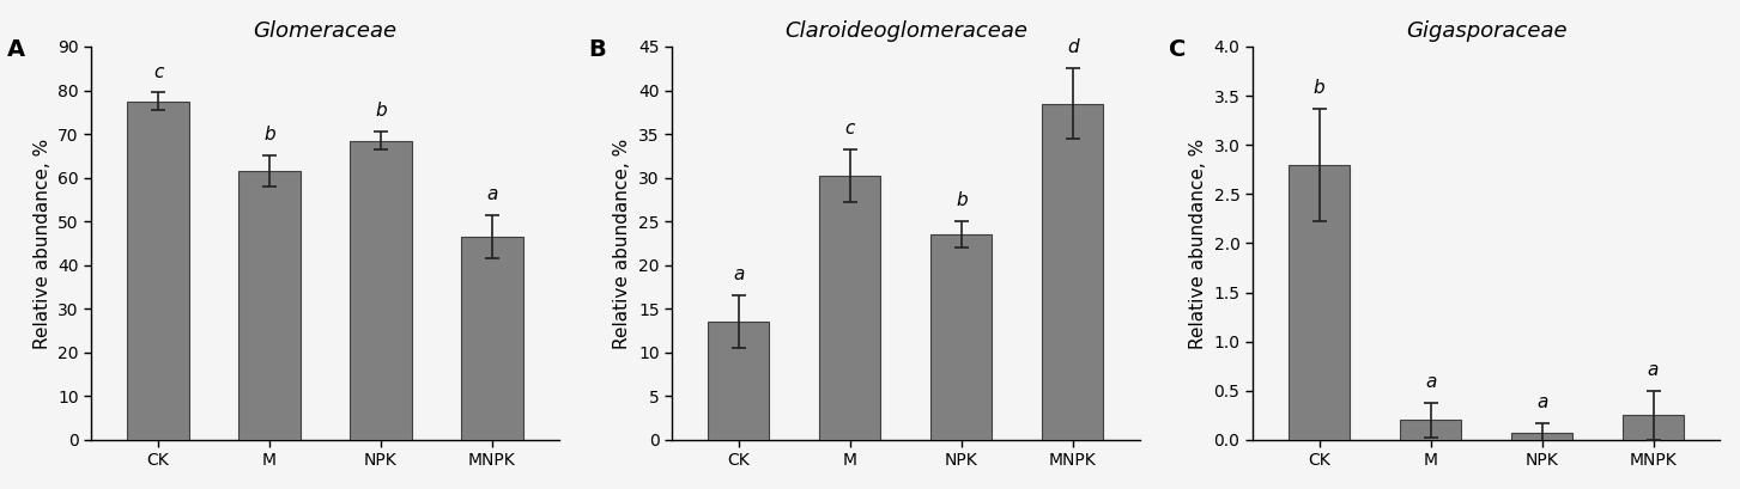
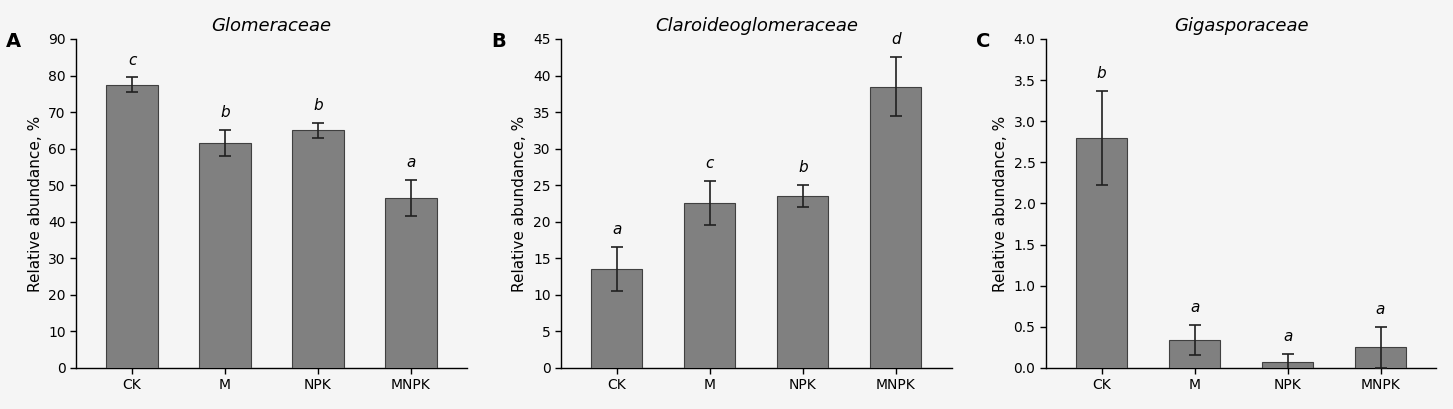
Glomeraceae/NPK: 68.5 -> 65.0
Claroideoglomeraceae/M: 30.2 -> 22.6
Gigasporaceae/M: 0.20 -> 0.34
